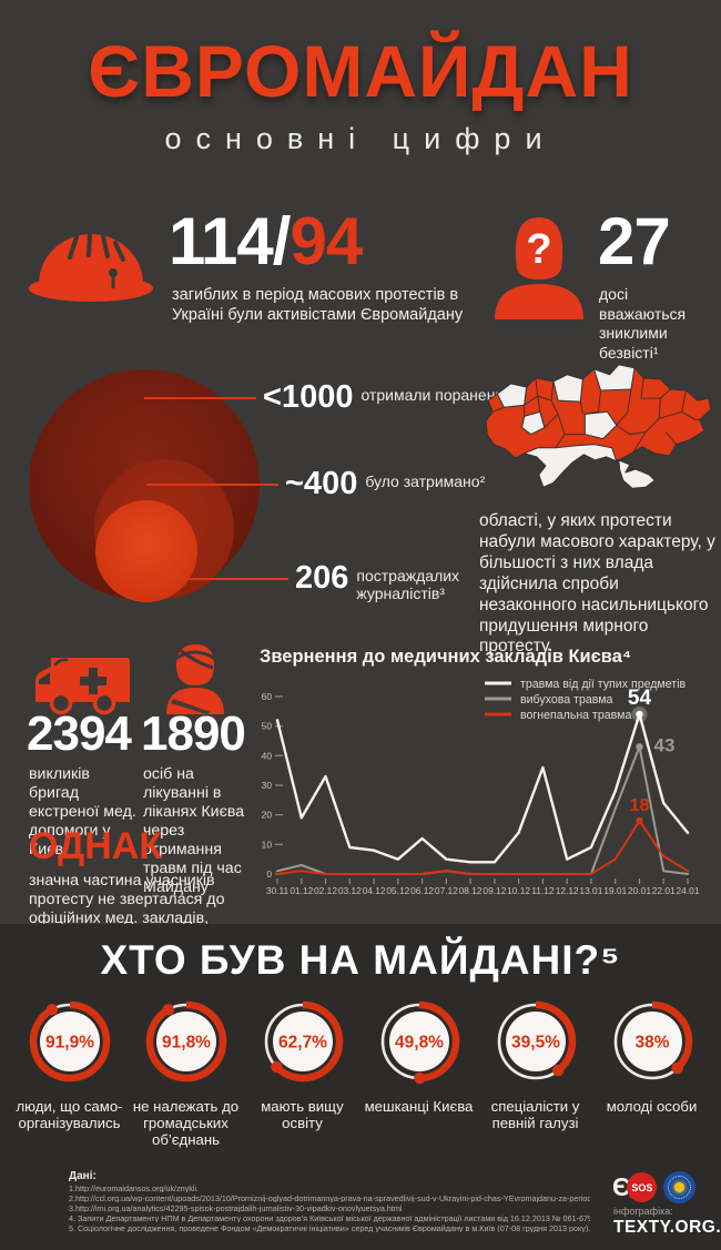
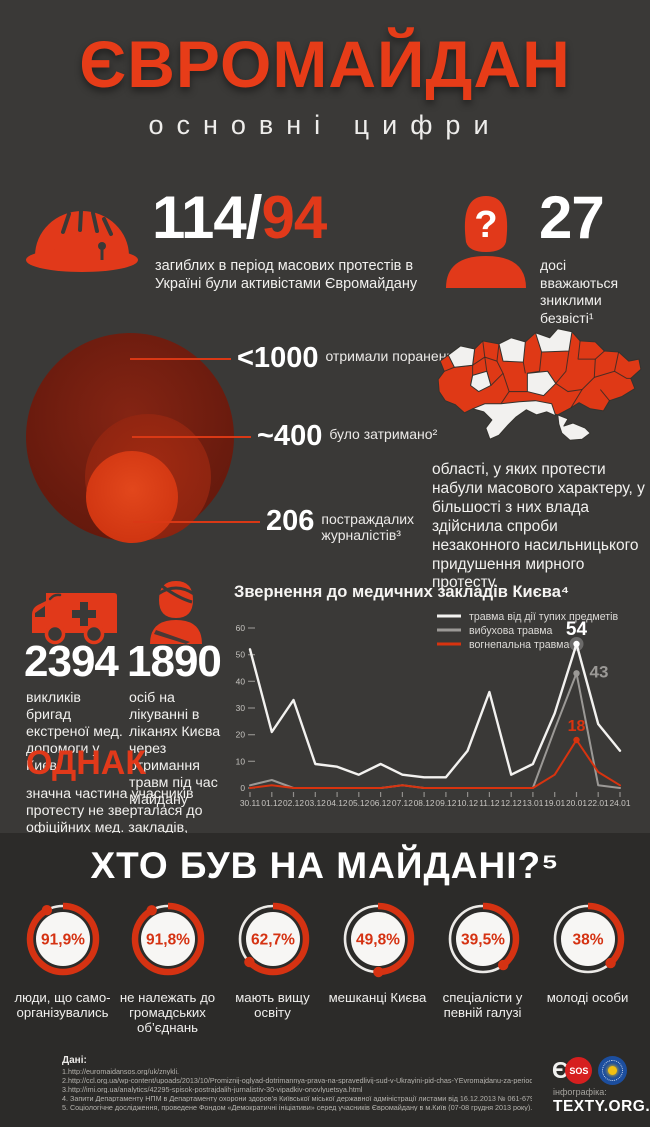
травма від дії тупих предметів/01.12: 19 -> 21
травма від дії тупих предметів/06.12: 12 -> 9
